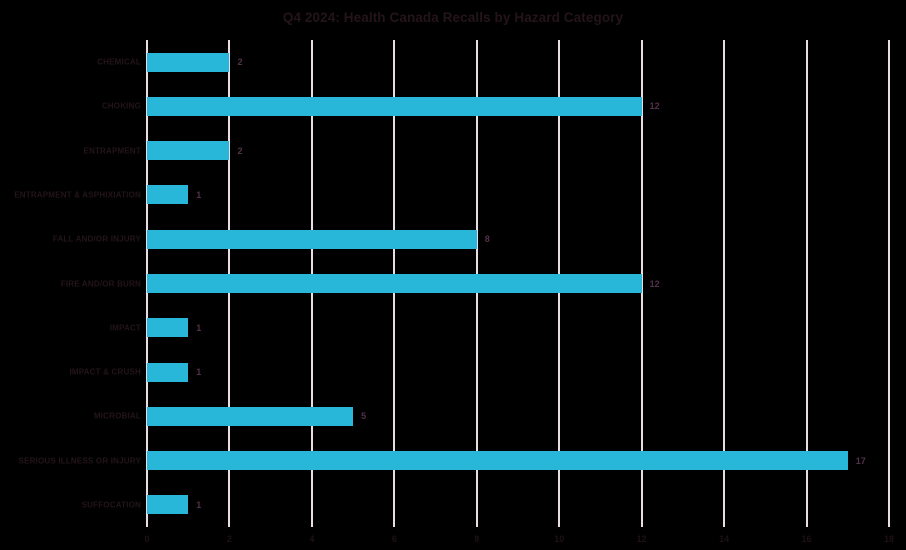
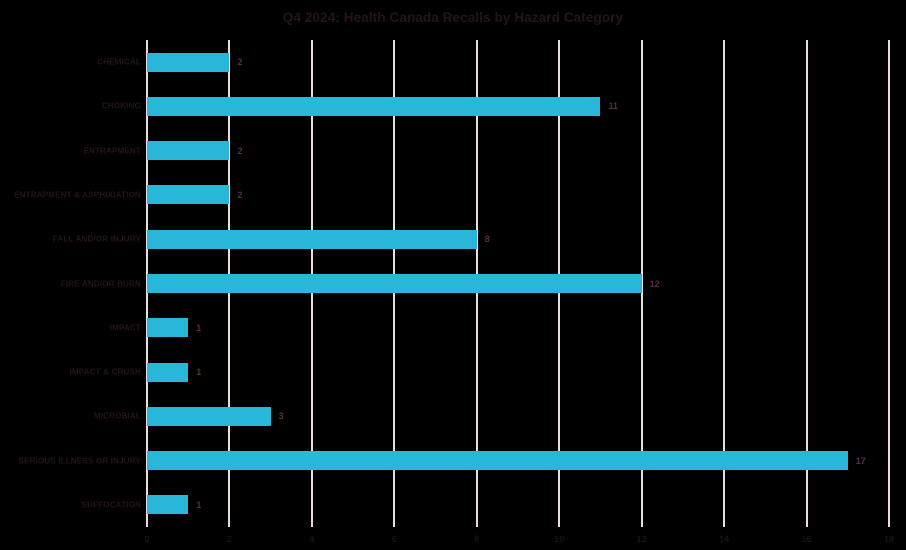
CHOKING: 12 -> 11
ENTRAPMENT & ASPHIXIATION: 1 -> 2
MICROBIAL: 5 -> 3
